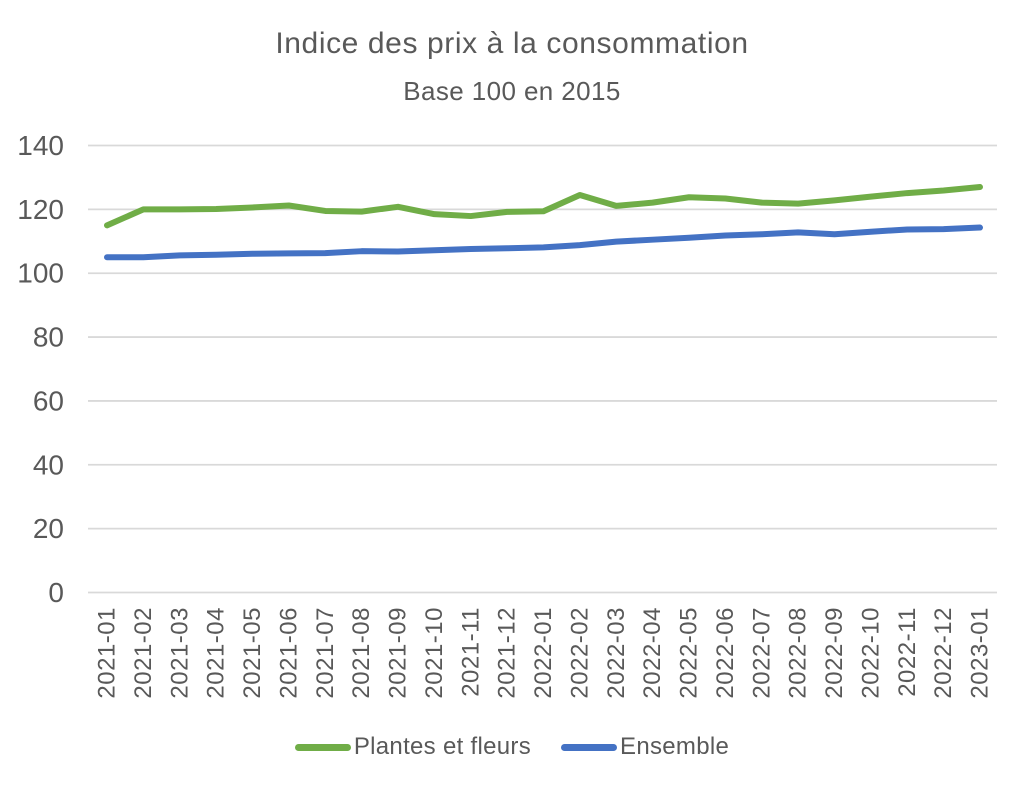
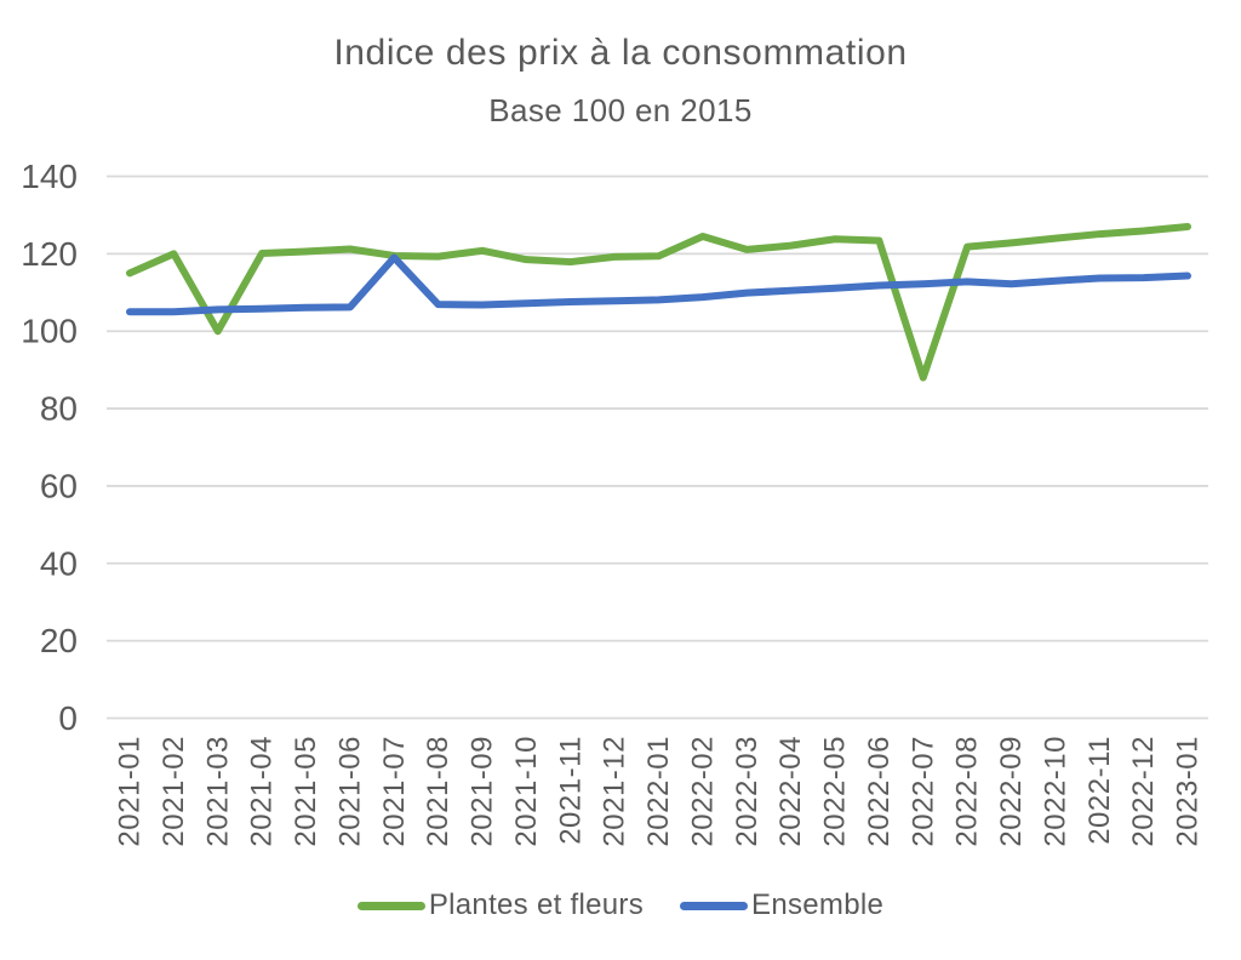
Plantes et fleurs/2021-03: 120 -> 100
Ensemble/2021-07: 106 -> 119
Plantes et fleurs/2022-07: 122 -> 88
